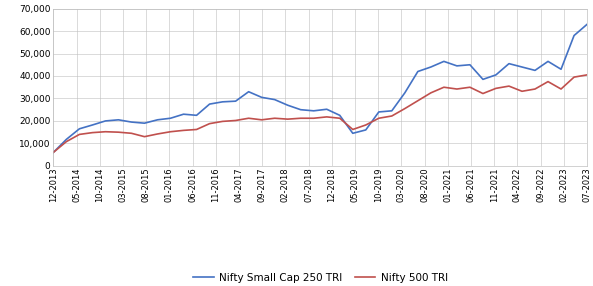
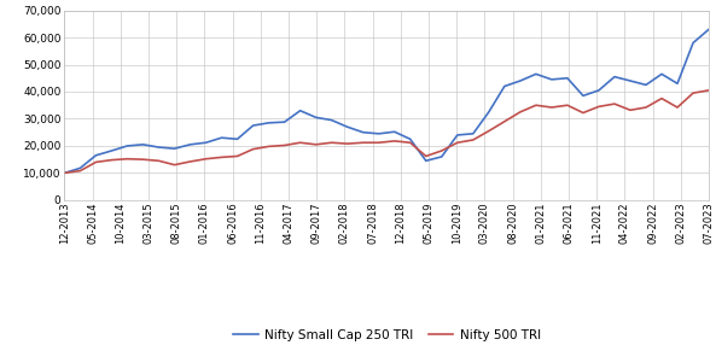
Nifty Small Cap 250 TRI/12-2013: 6,000 -> 10,000
Nifty 500 TRI/12-2013: 6,000 -> 10,000
